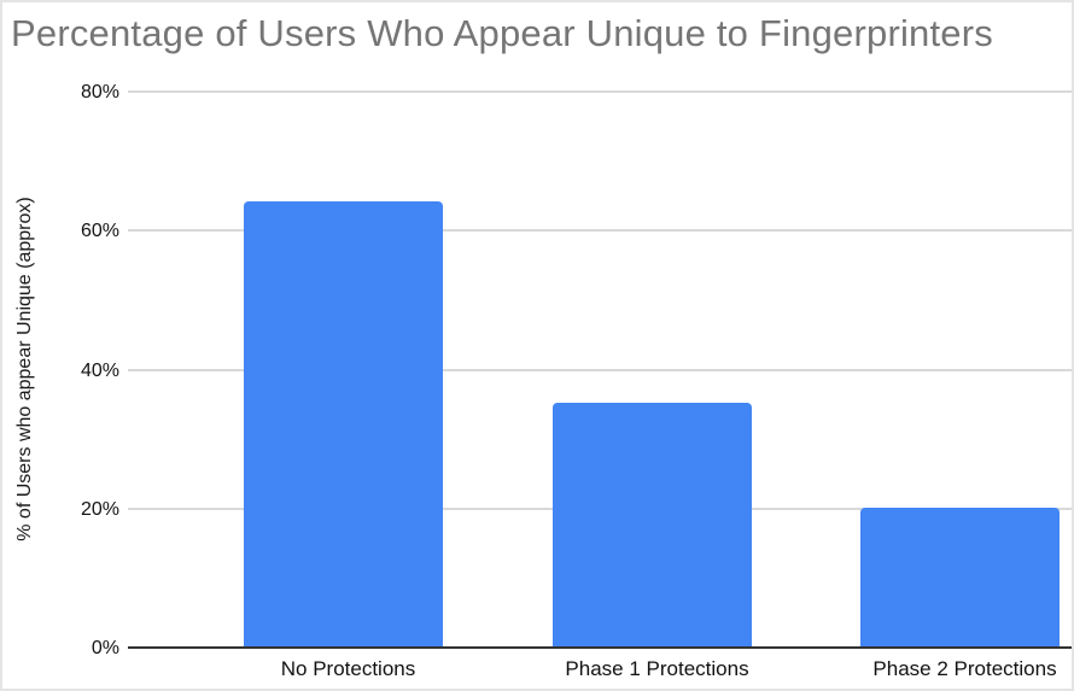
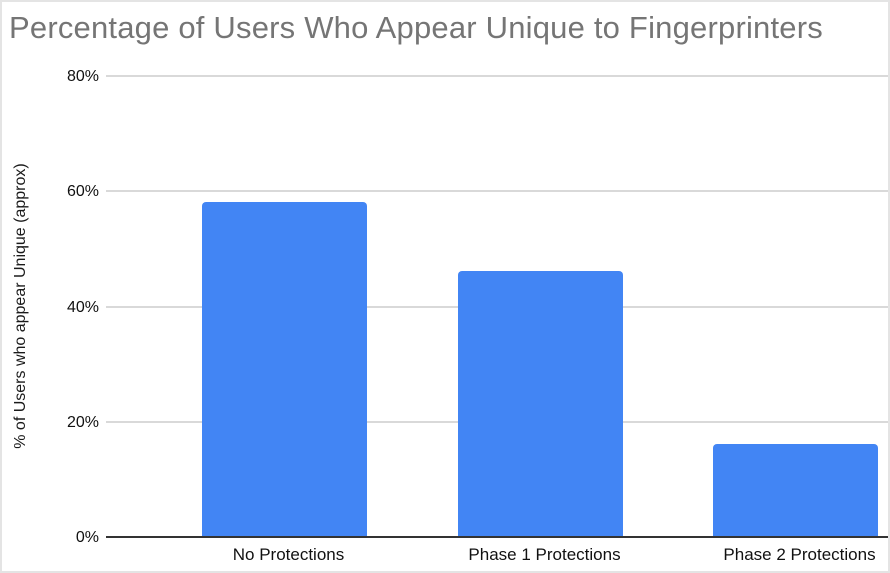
No Protections: 64% -> 58%
Phase 1 Protections: 35% -> 46%
Phase 2 Protections: 20% -> 16%
